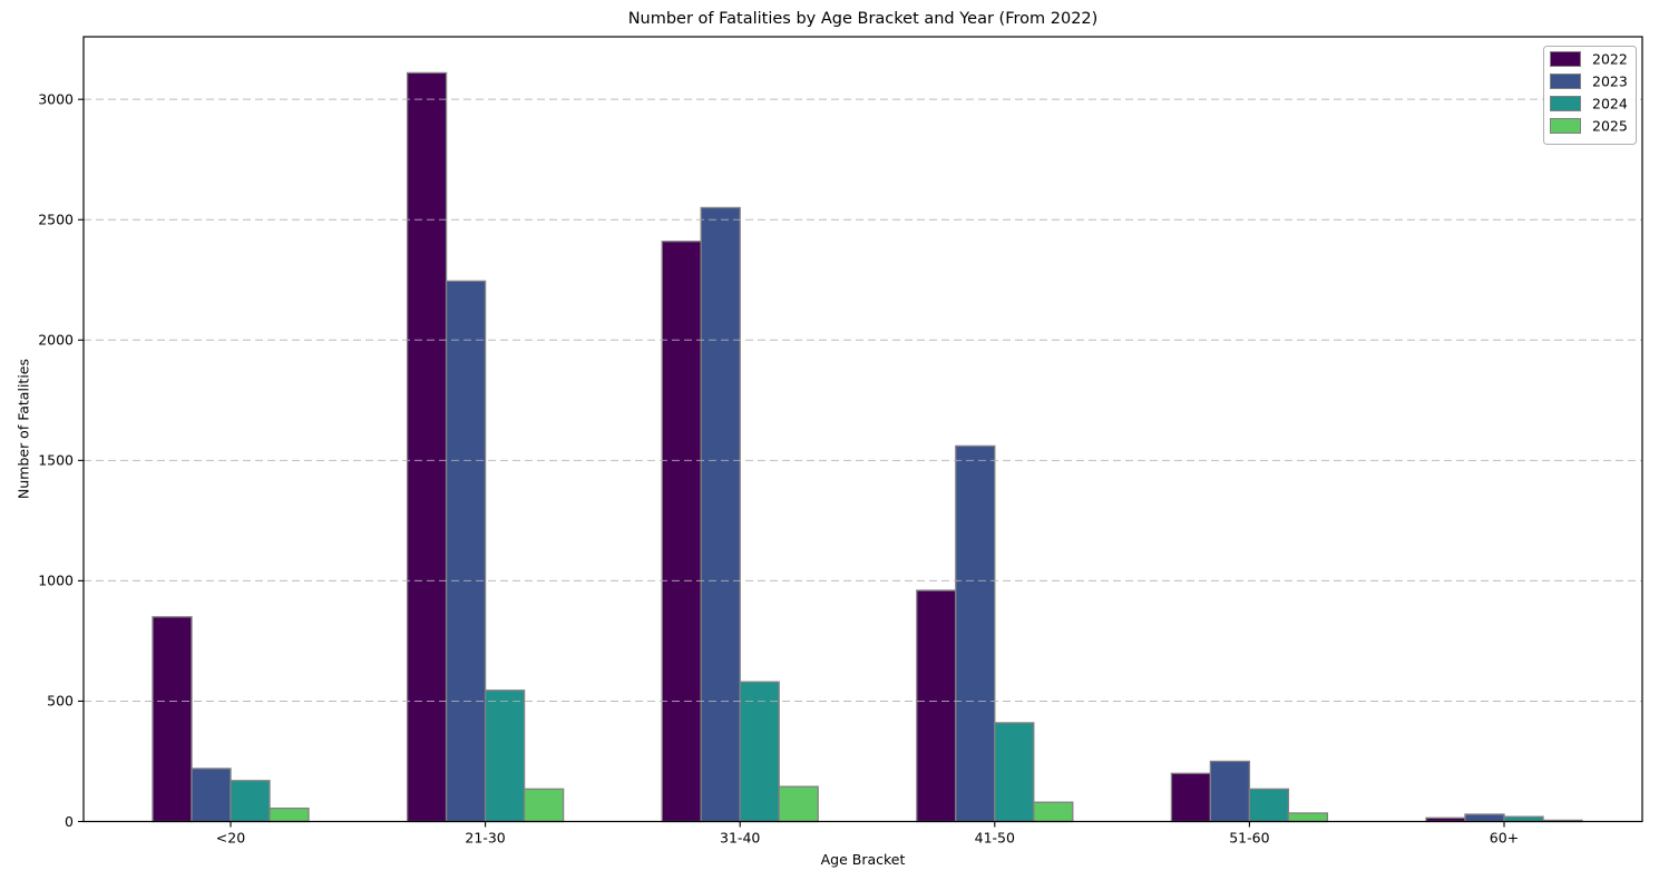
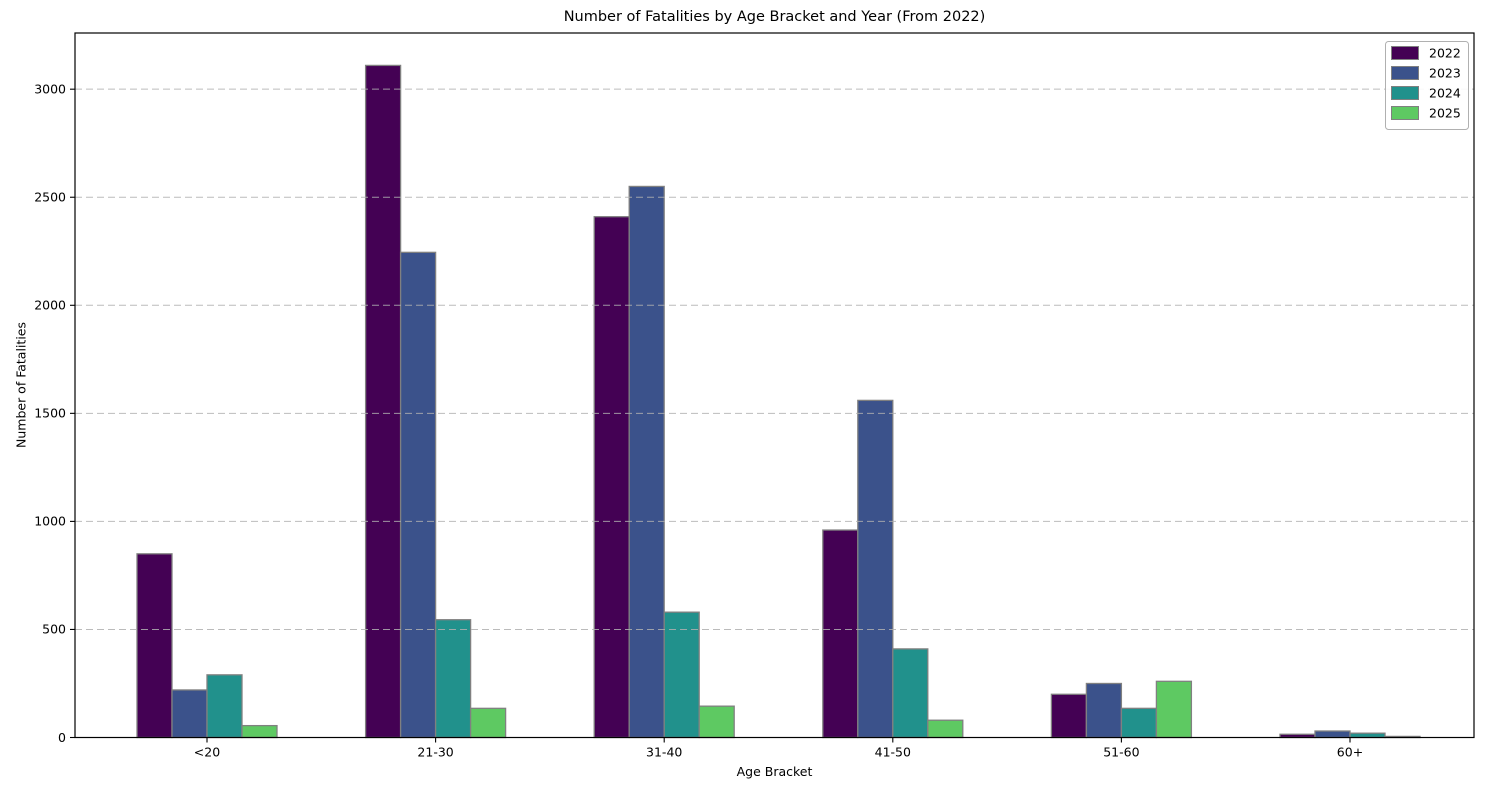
2024/<20: 170 -> 290
2025/51-60: 40 -> 260
